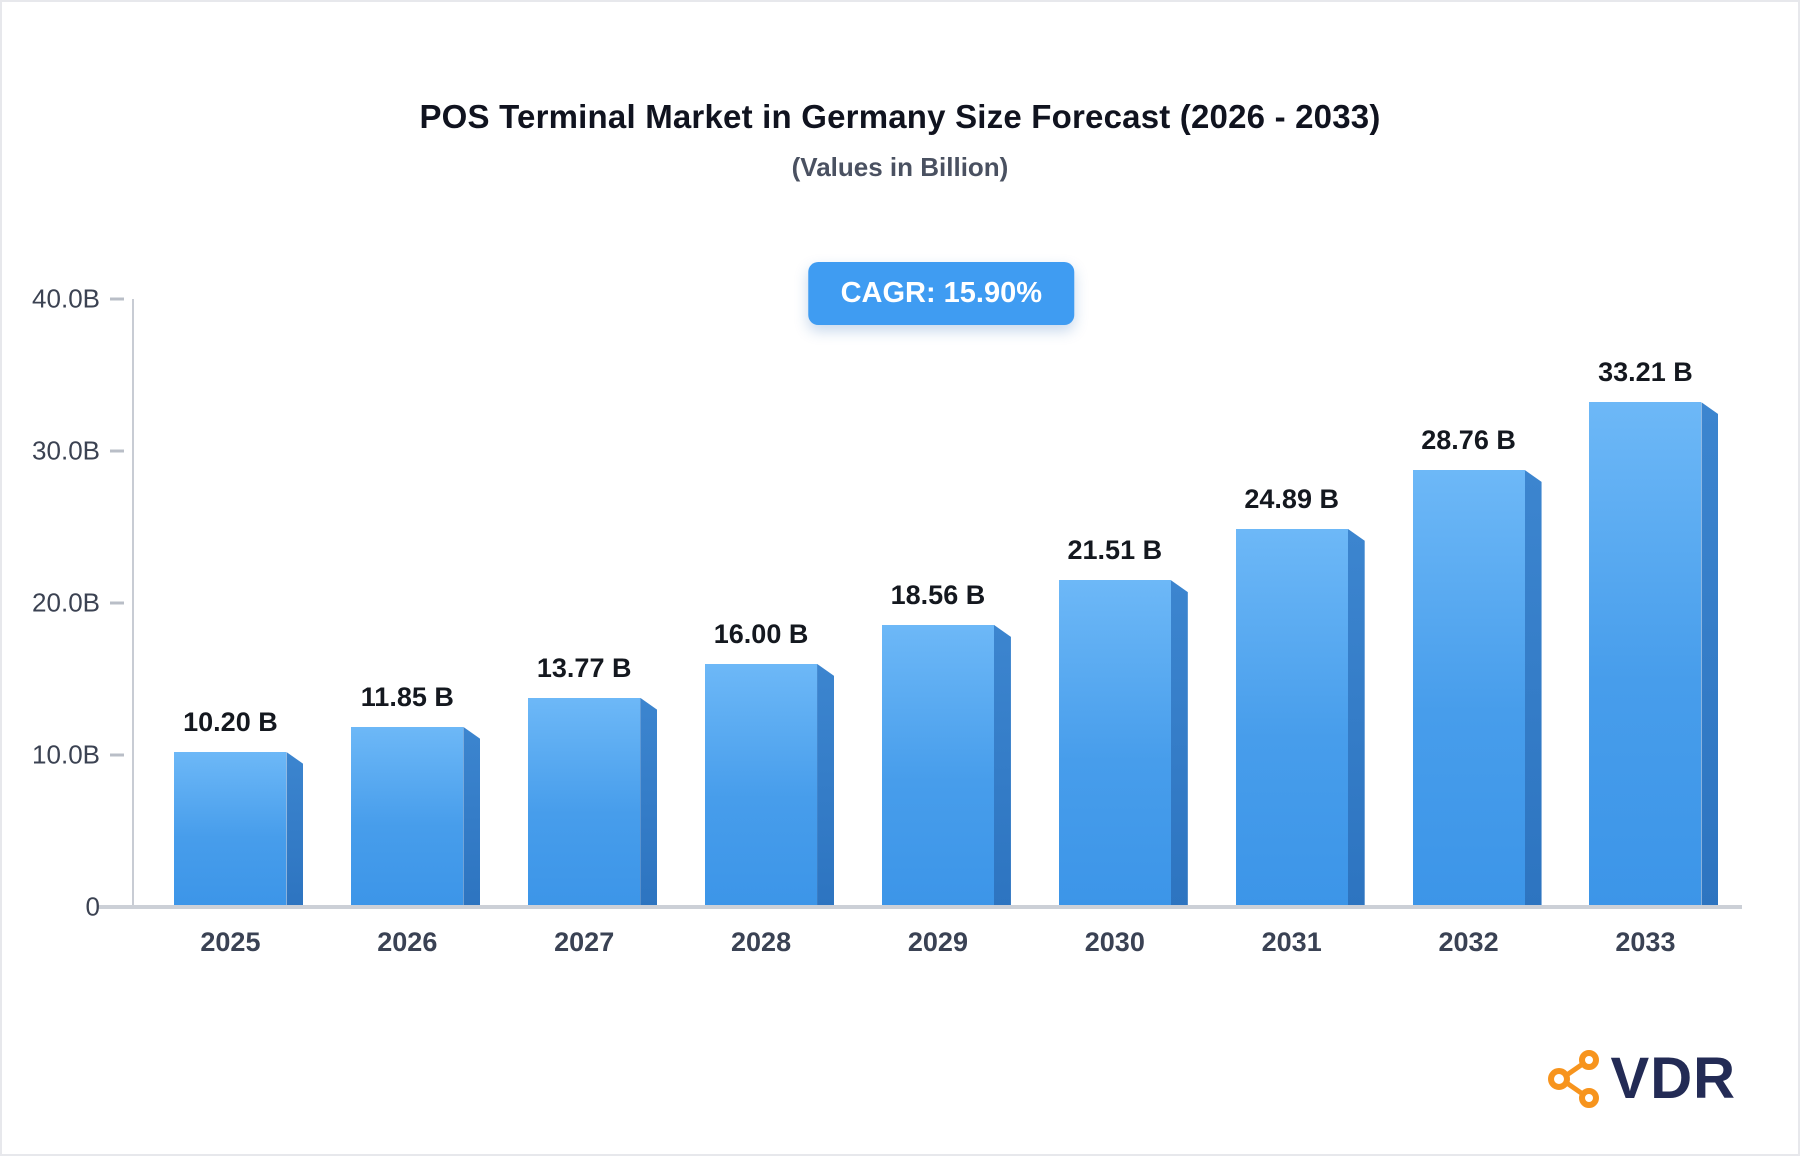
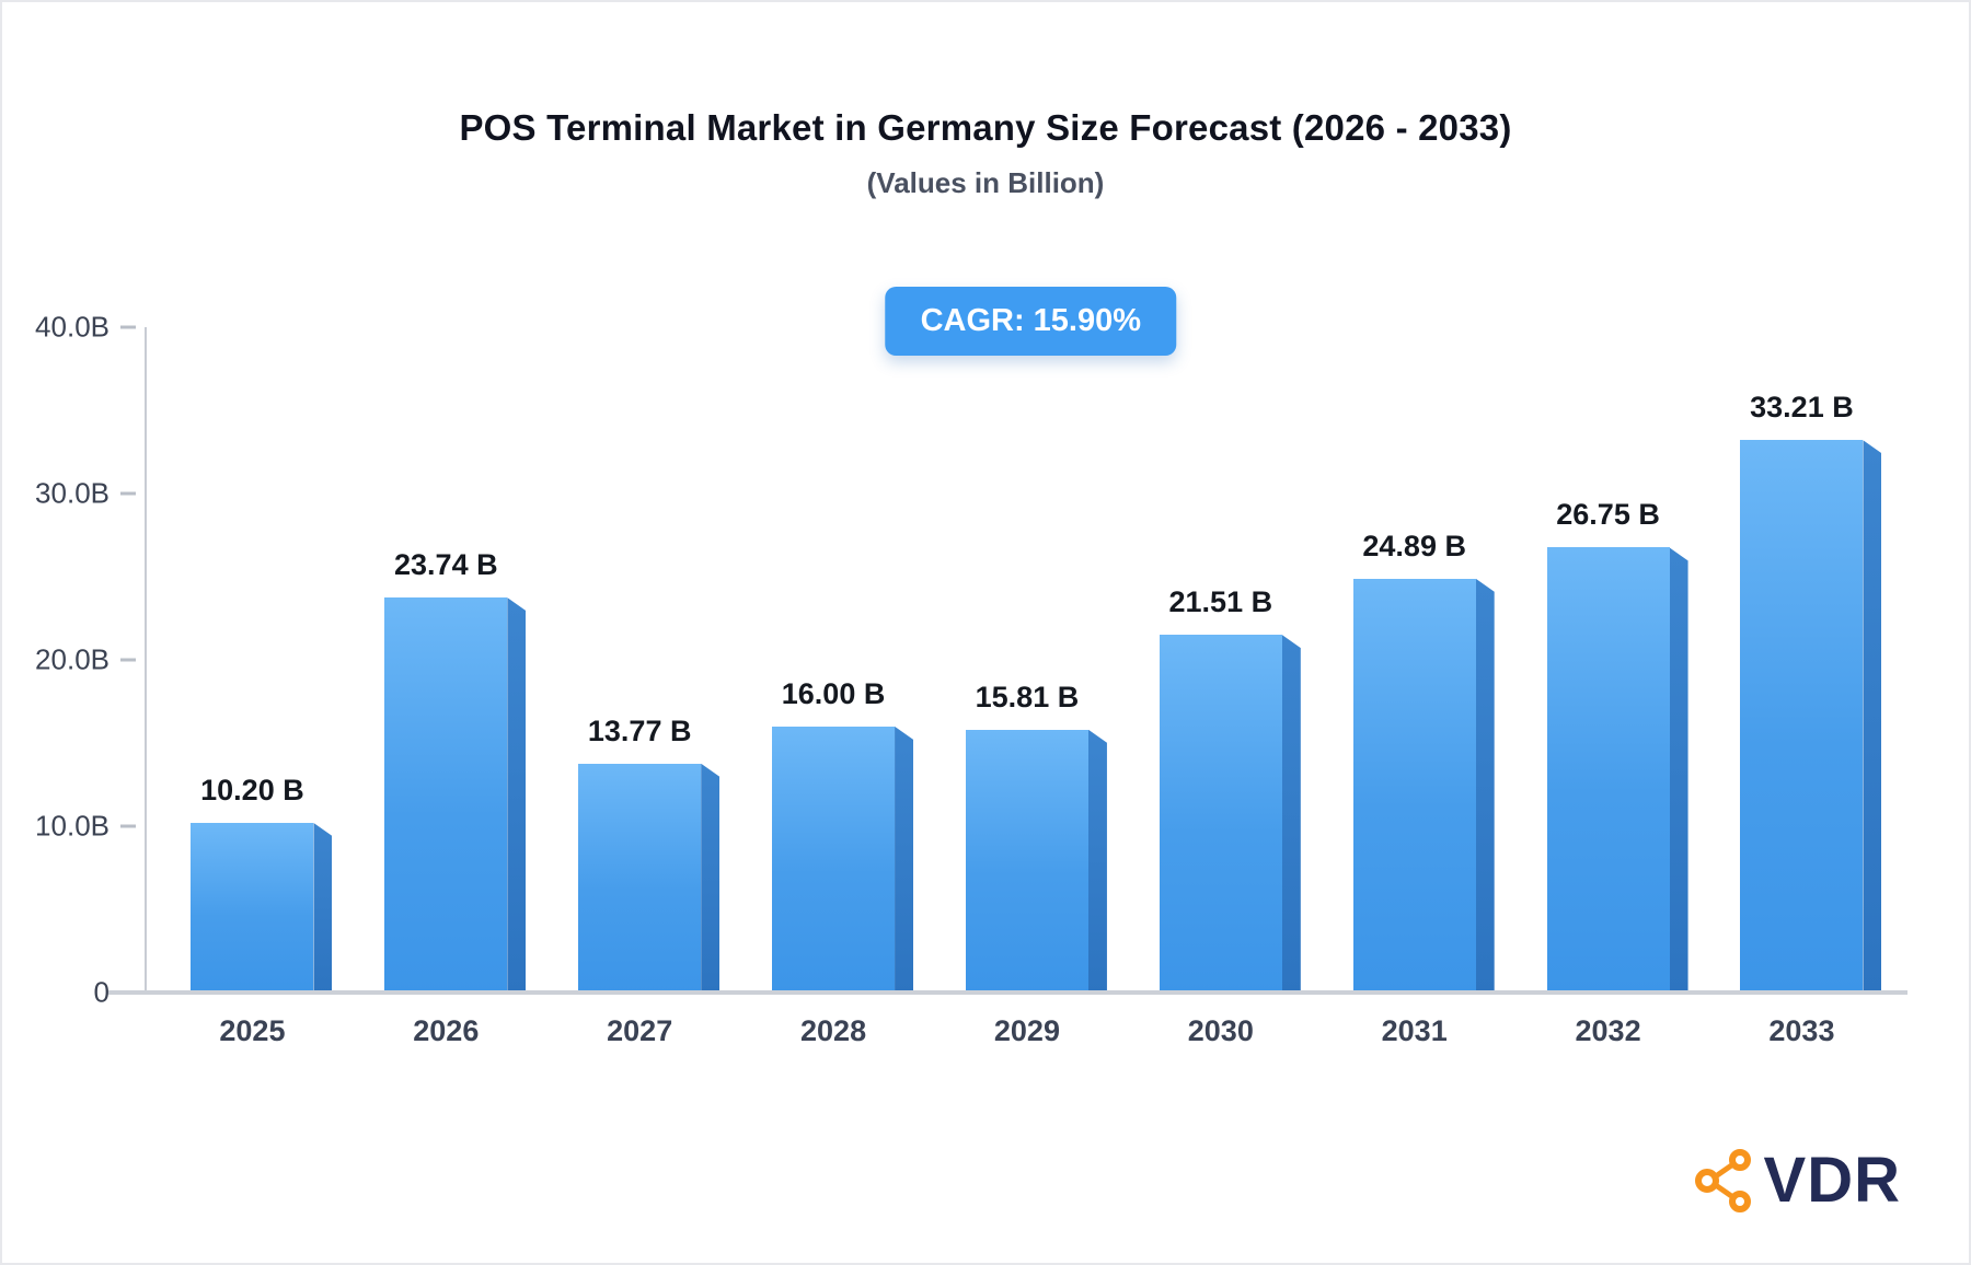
2026: 11.85 -> 23.74
2029: 18.56 -> 15.81
2032: 28.76 -> 26.75
